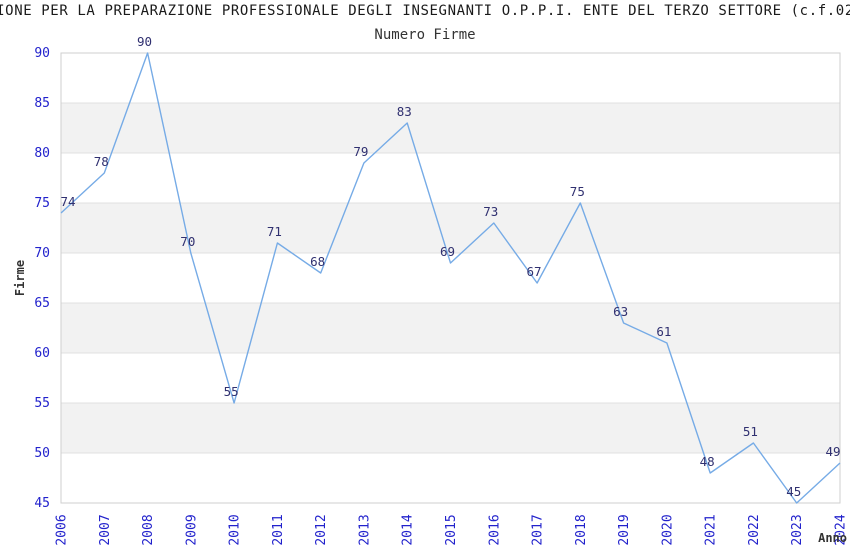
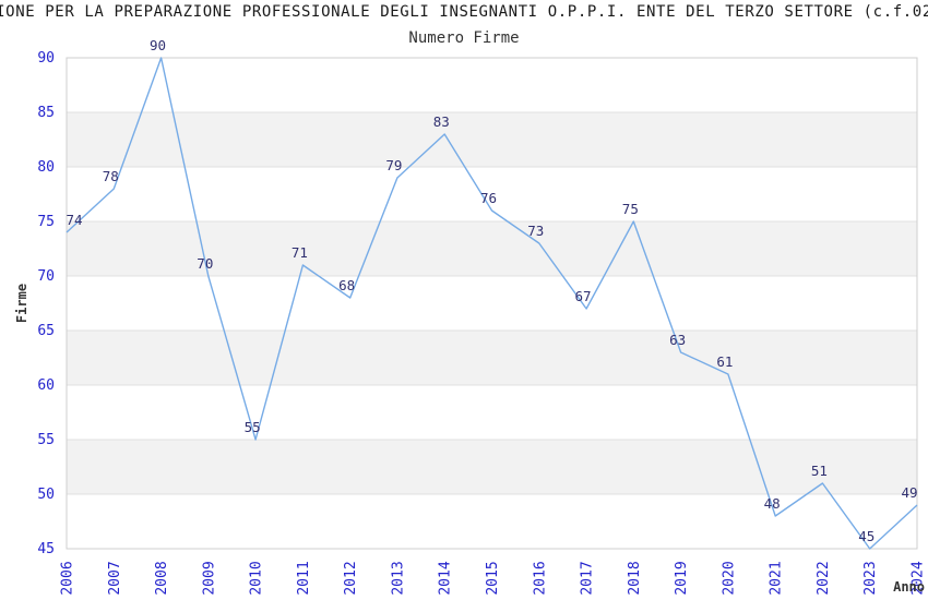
2015: 69 -> 76
